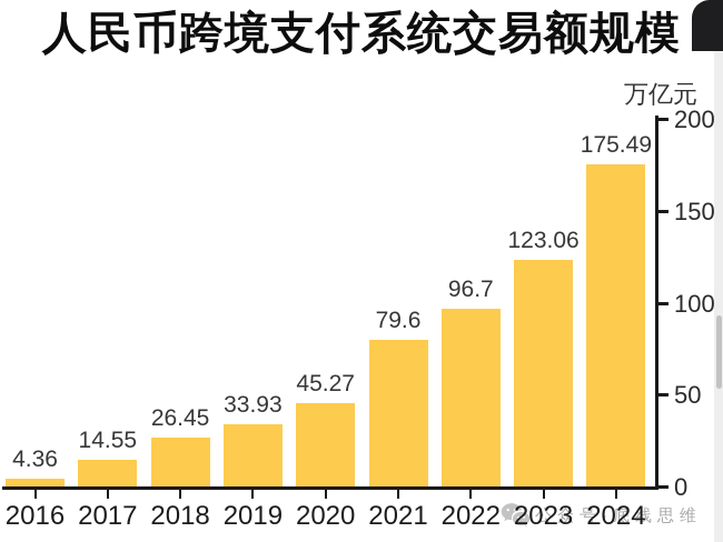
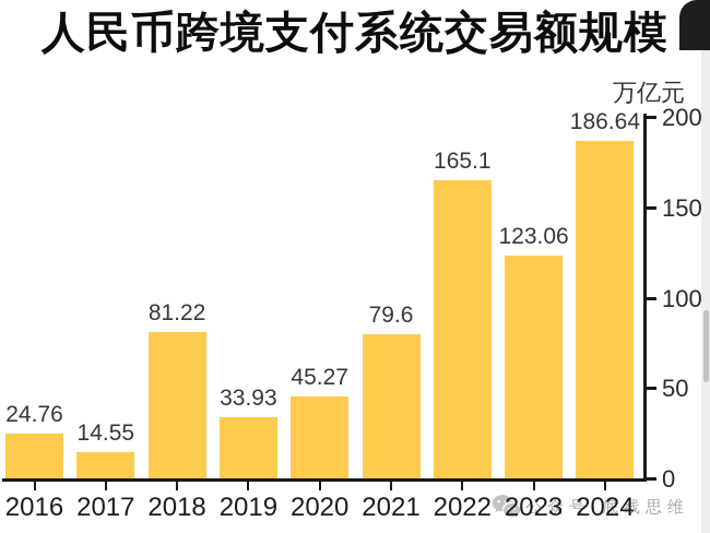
2016: 4.36 -> 24.76
2018: 26.45 -> 81.22
2022: 96.7 -> 165.1
2024: 175.49 -> 186.64
